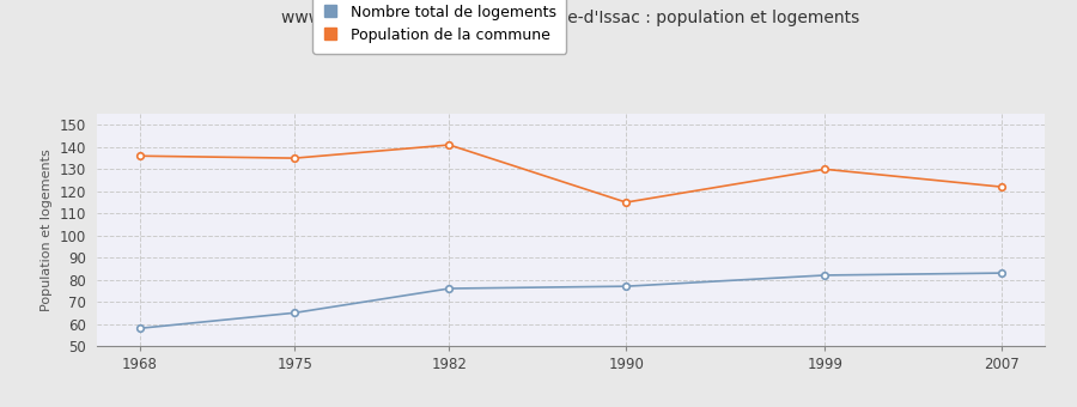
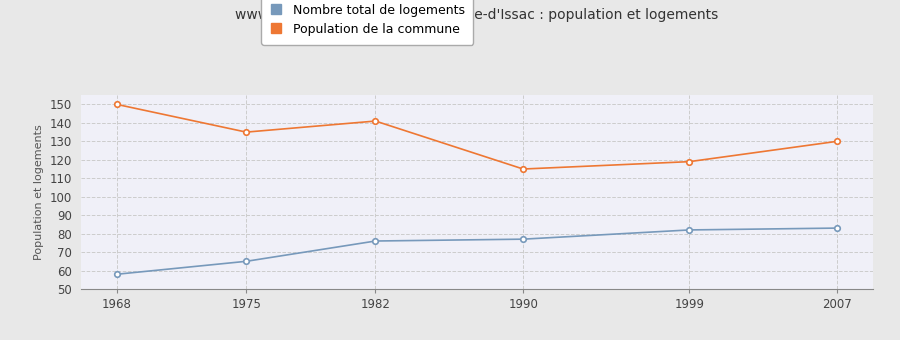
Population de la commune/1968: 136 -> 150
Population de la commune/1999: 130 -> 119
Population de la commune/2007: 122 -> 130
